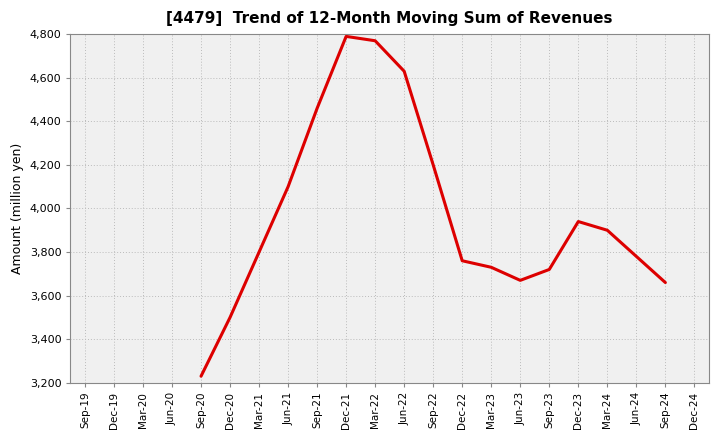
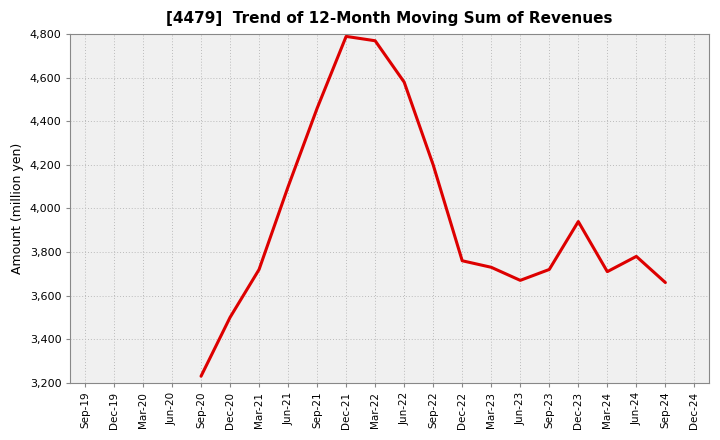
Mar-21: 3,800 -> 3,720
Jun-22: 4,630 -> 4,580
Mar-24: 3,900 -> 3,710
